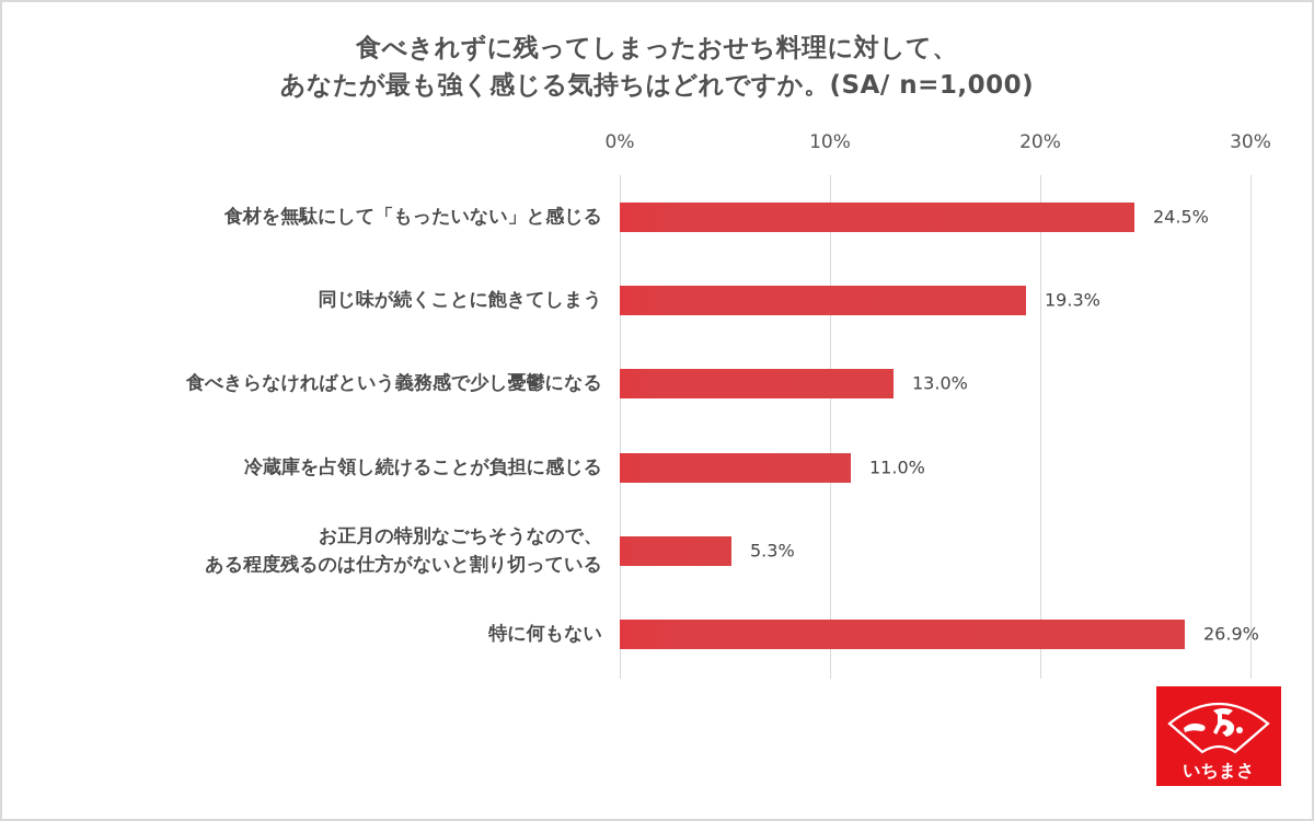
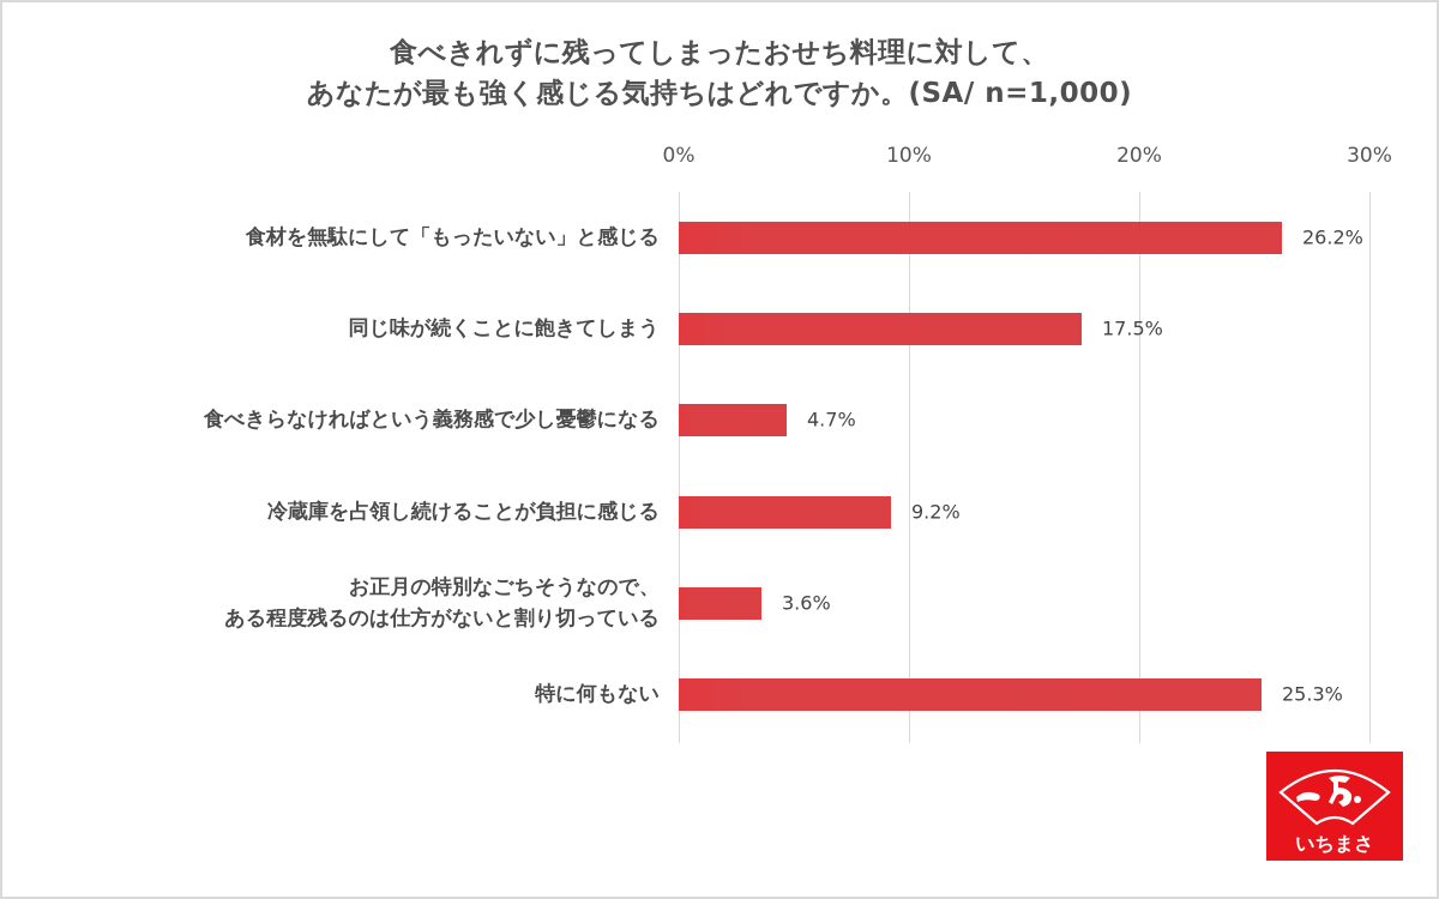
食材を無駄にして「もったいない」と感じる: 24.5% -> 26.2%
同じ味が続くことに飽きてしまう: 19.3% -> 17.5%
食べきらなければという義務感で少し憂鬱になる: 13.0% -> 4.7%
冷蔵庫を占領し続けることが負担に感じる: 11.0% -> 9.2%
お正月の特別なごちそうなので、ある程度残るのは仕方がないと割り切っている: 5.3% -> 3.6%
特に何もない: 26.9% -> 25.3%
